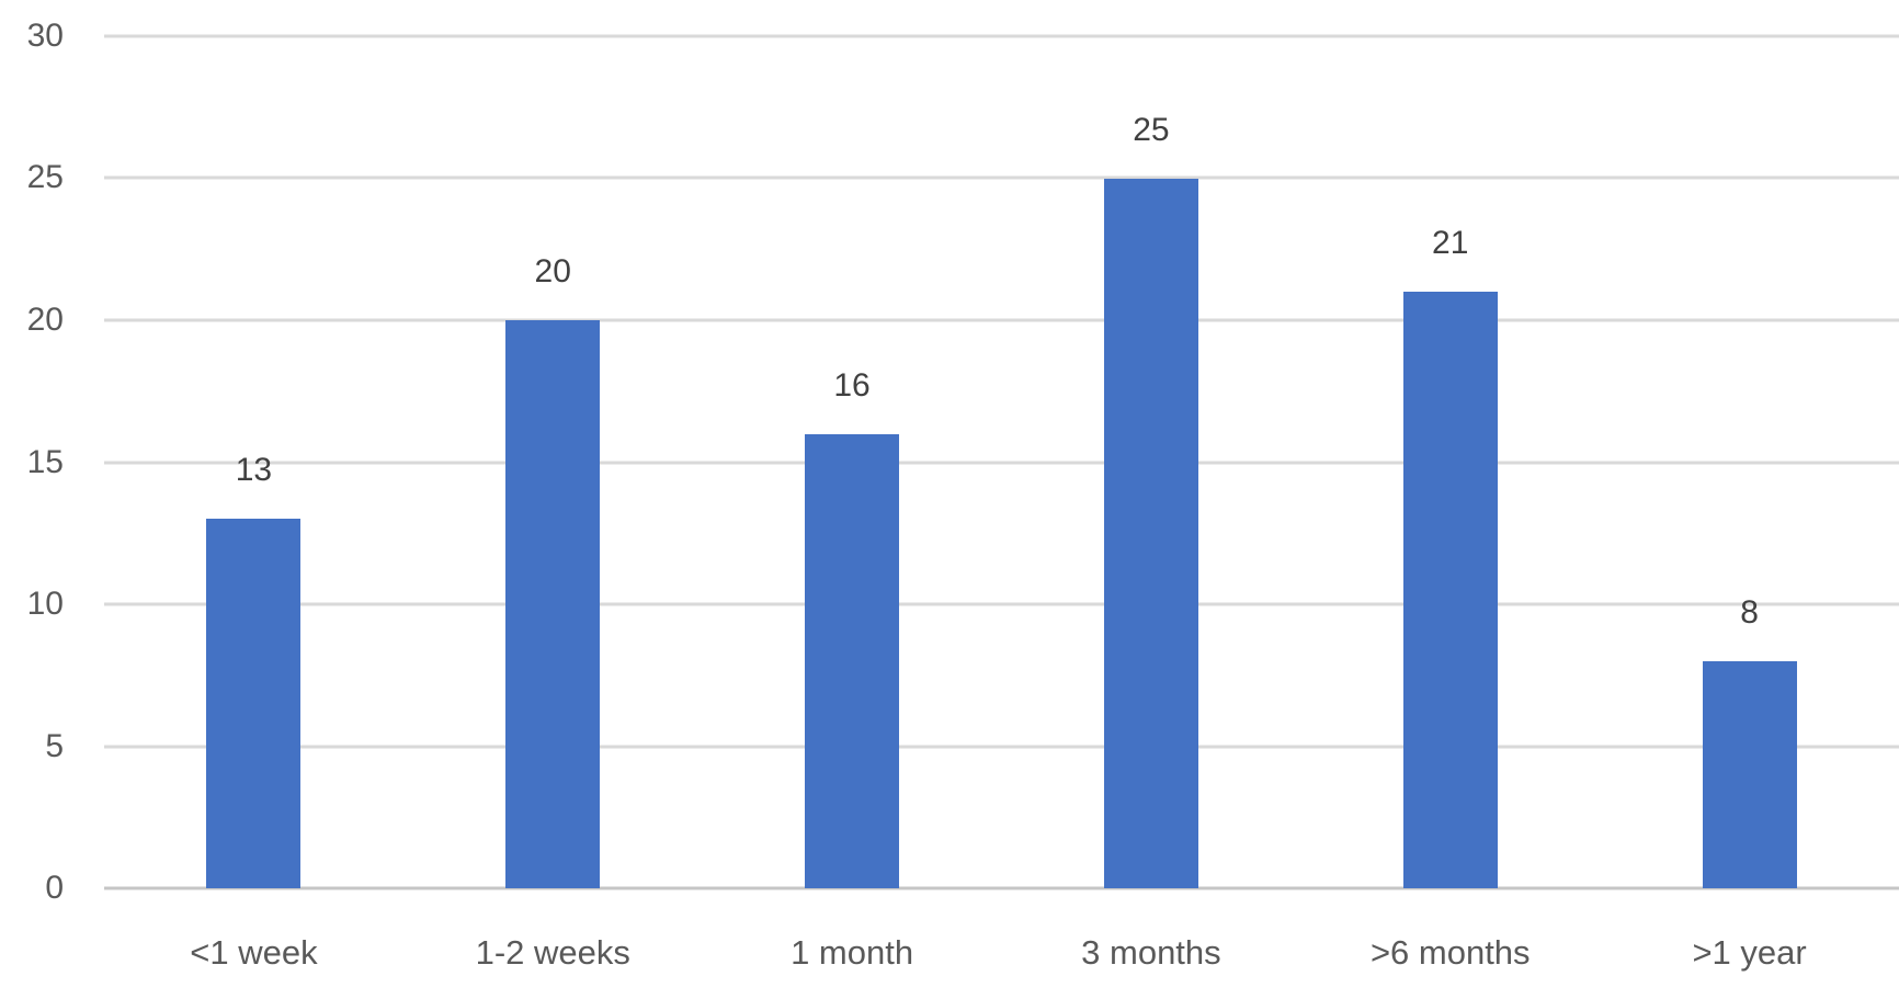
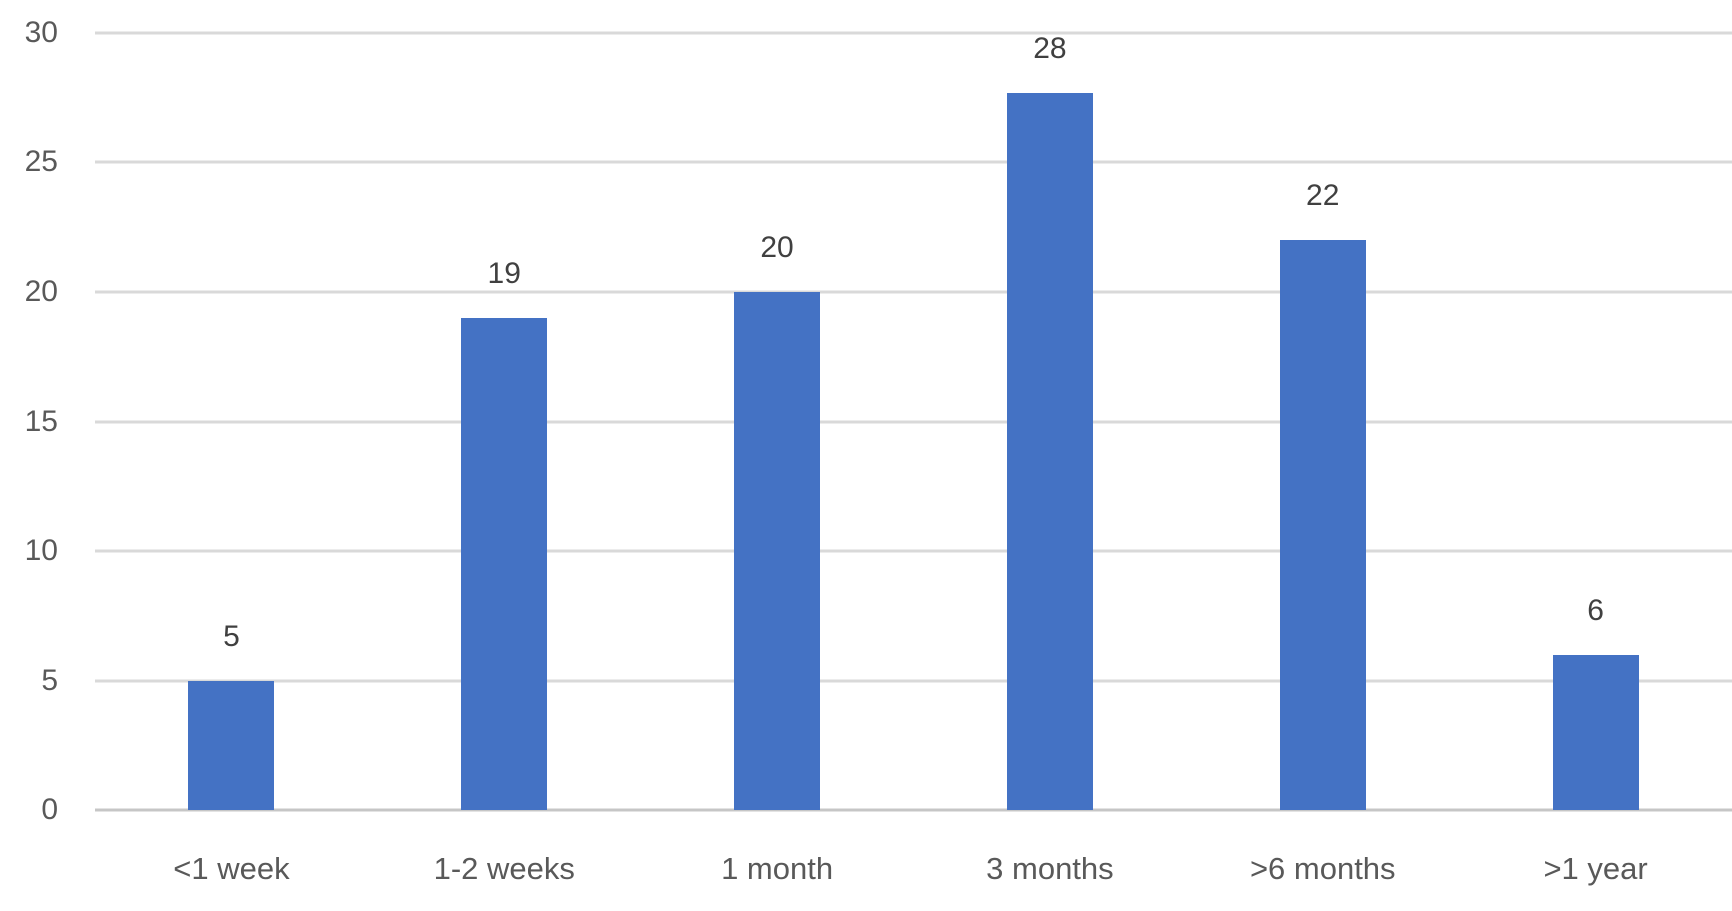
<1 week: 13 -> 5
1-2 weeks: 20 -> 19
1 month: 16 -> 20
3 months: 25 -> 28
>6 months: 21 -> 22
>1 year: 8 -> 6
